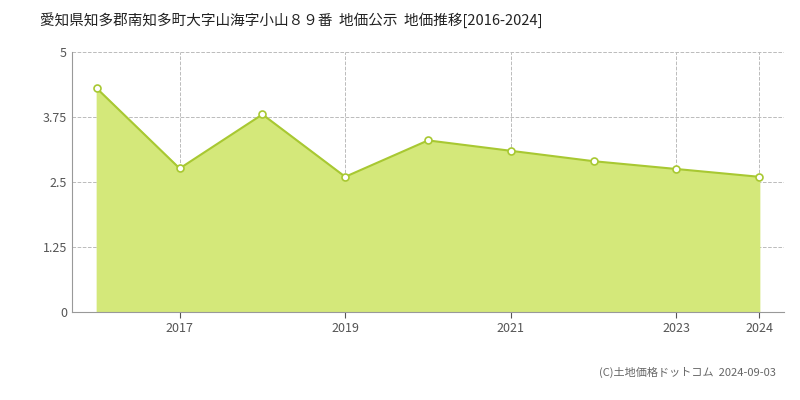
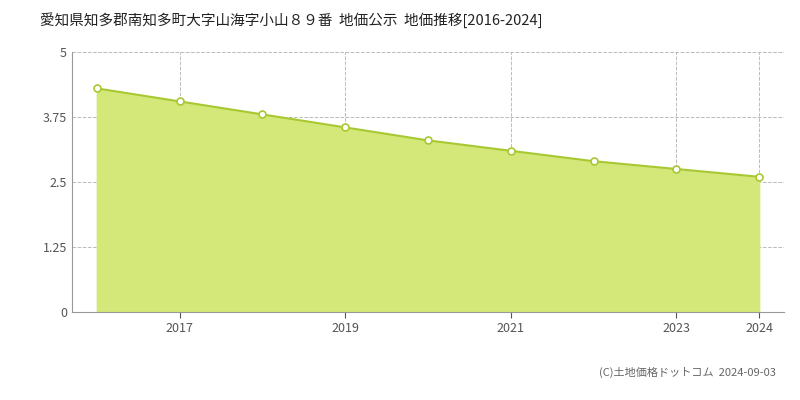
2017: 2.76 -> 4.05
2019: 2.60 -> 3.55
